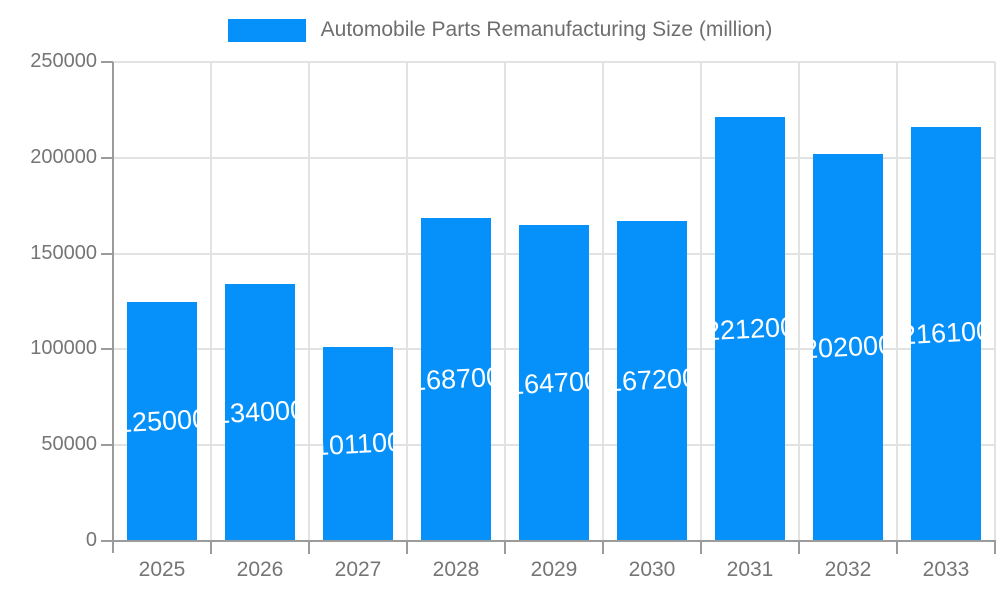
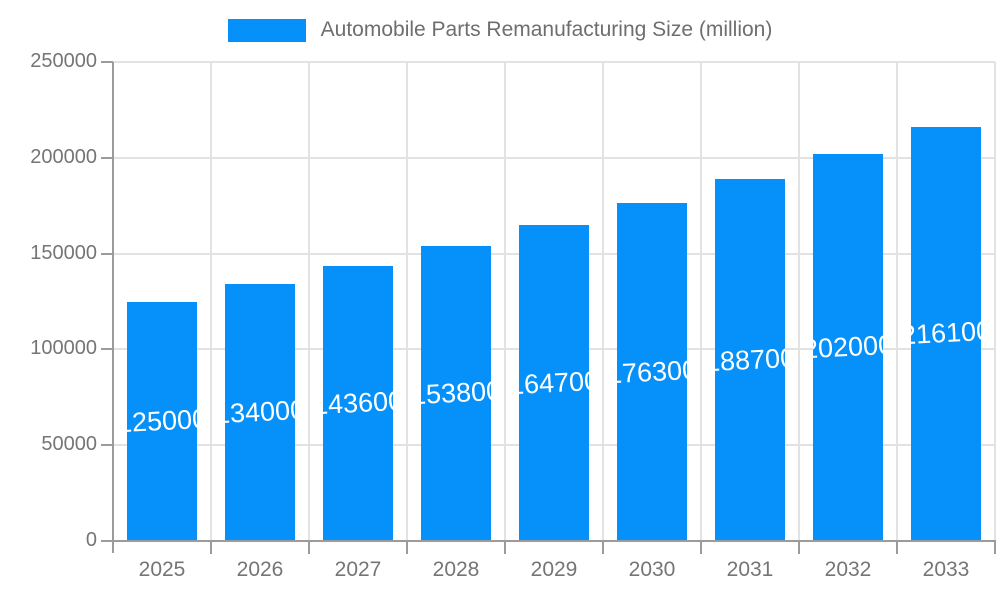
2027: 101100 -> 143600
2028: 168700 -> 153800
2030: 167200 -> 176300
2031: 221200 -> 188700
